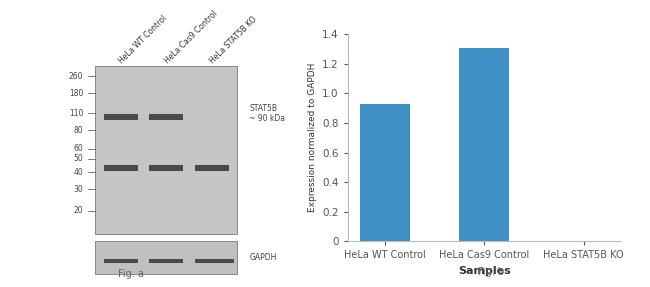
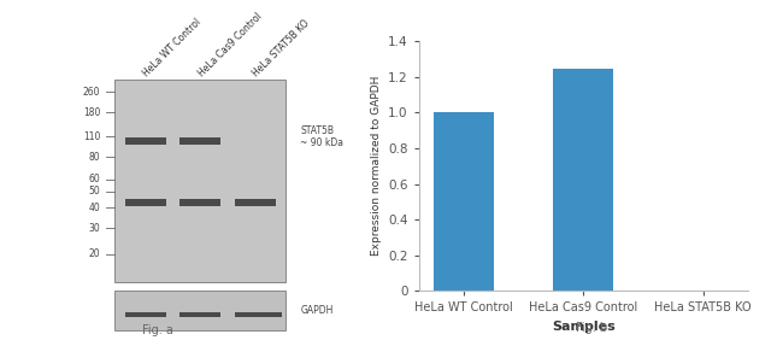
HeLa WT Control: 0.93 -> 1.00
HeLa Cas9 Control: 1.31 -> 1.25
